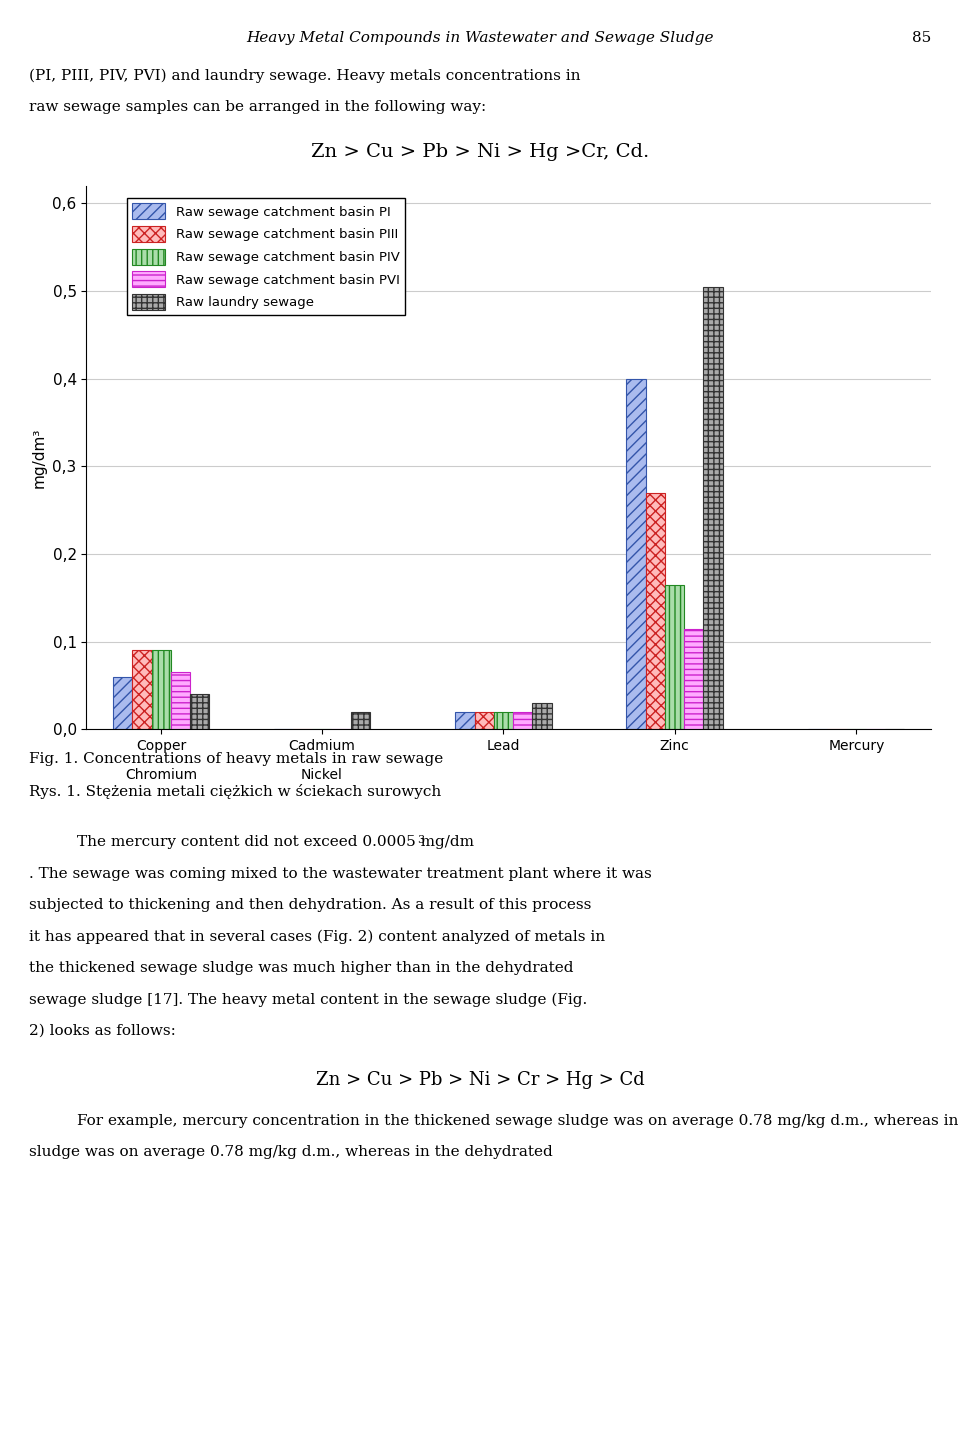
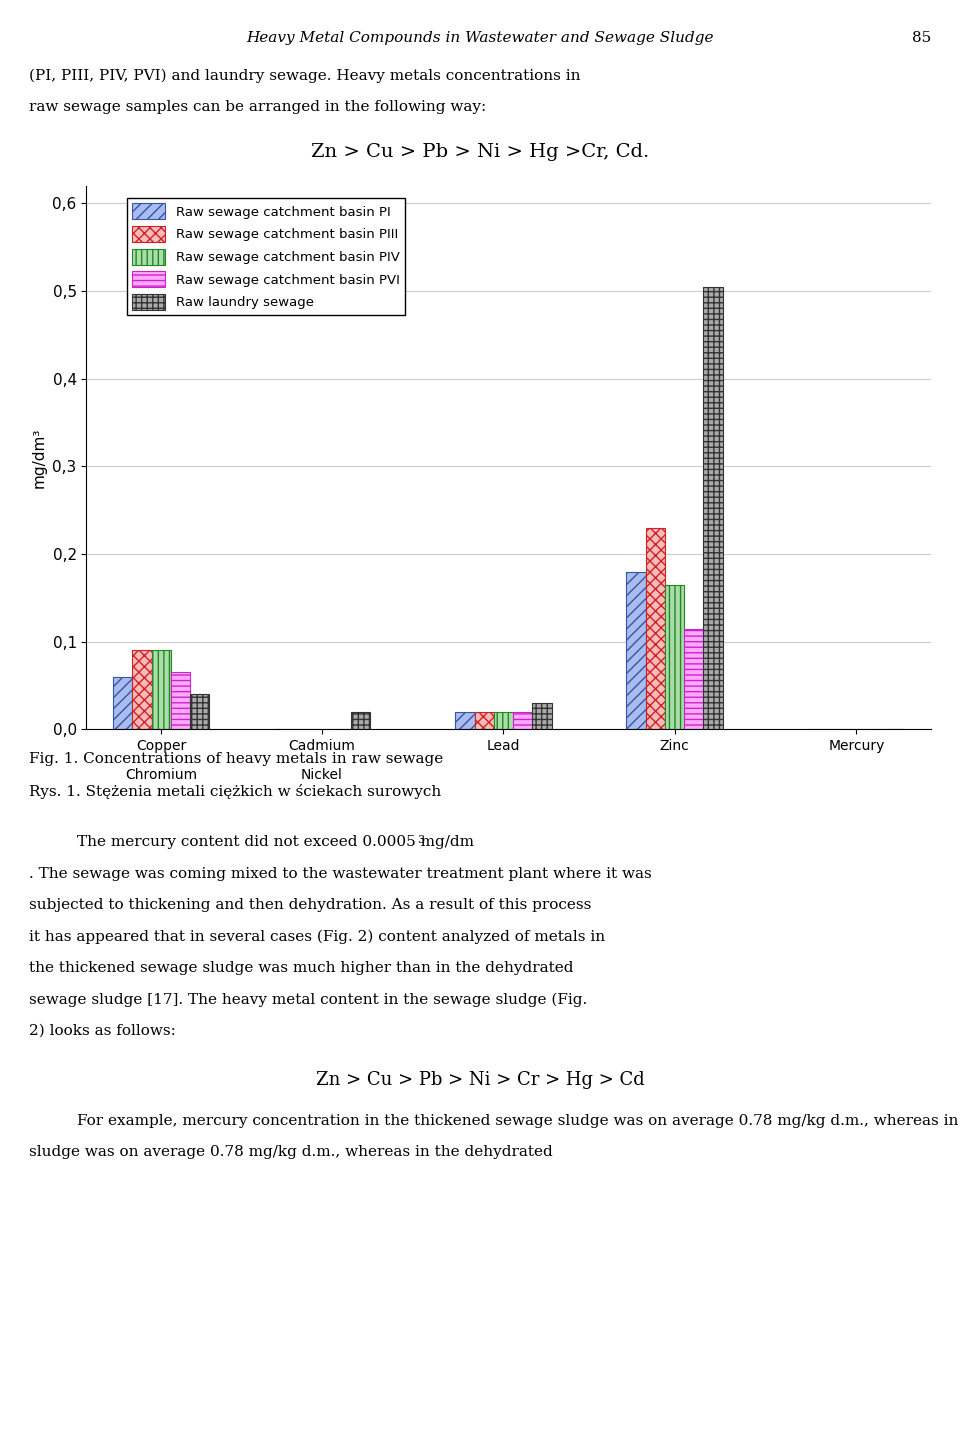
Raw sewage catchment basin PI/Zinc: 0,40 -> 0,18
Raw sewage catchment basin PIII/Zinc: 0,27 -> 0,23
